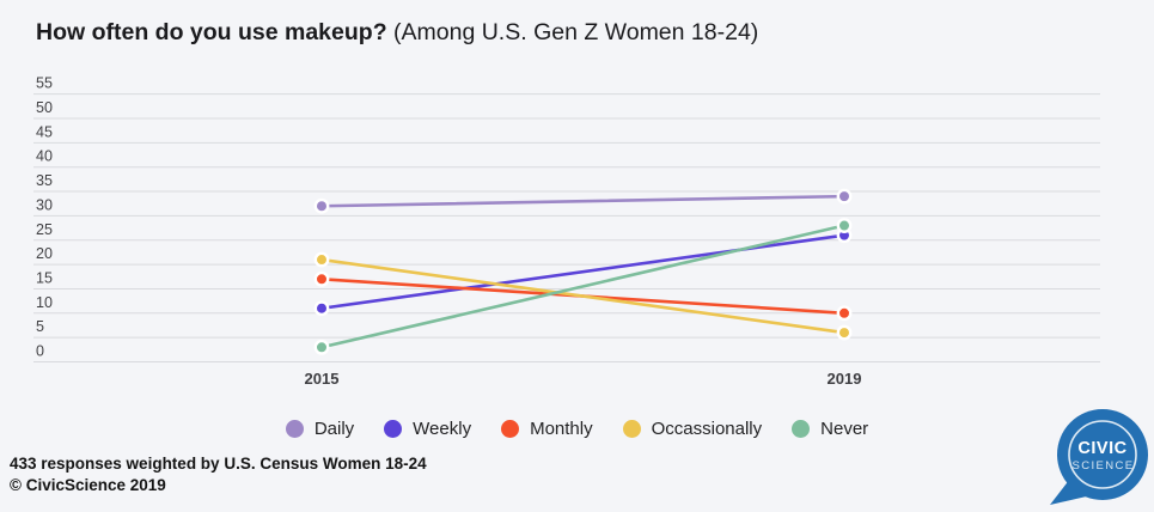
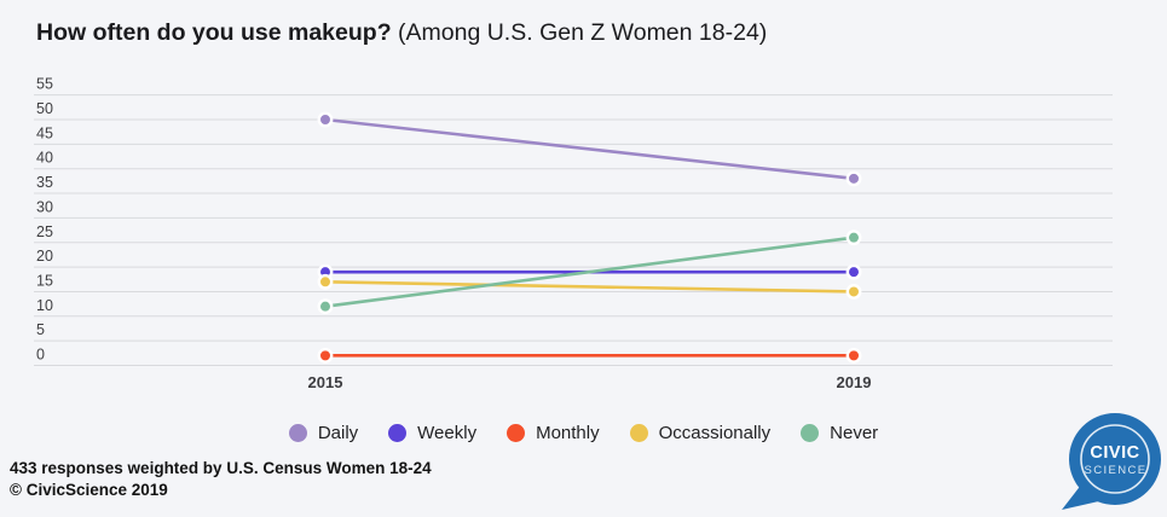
Daily/2015: 32 -> 50
Weekly/2015: 11 -> 19
Monthly/2015: 17 -> 2
Occassionally/2015: 21 -> 17
Never/2015: 3 -> 12
Daily/2019: 34 -> 38
Weekly/2019: 26 -> 19
Monthly/2019: 10 -> 2
Occassionally/2019: 6 -> 15
Never/2019: 28 -> 26
